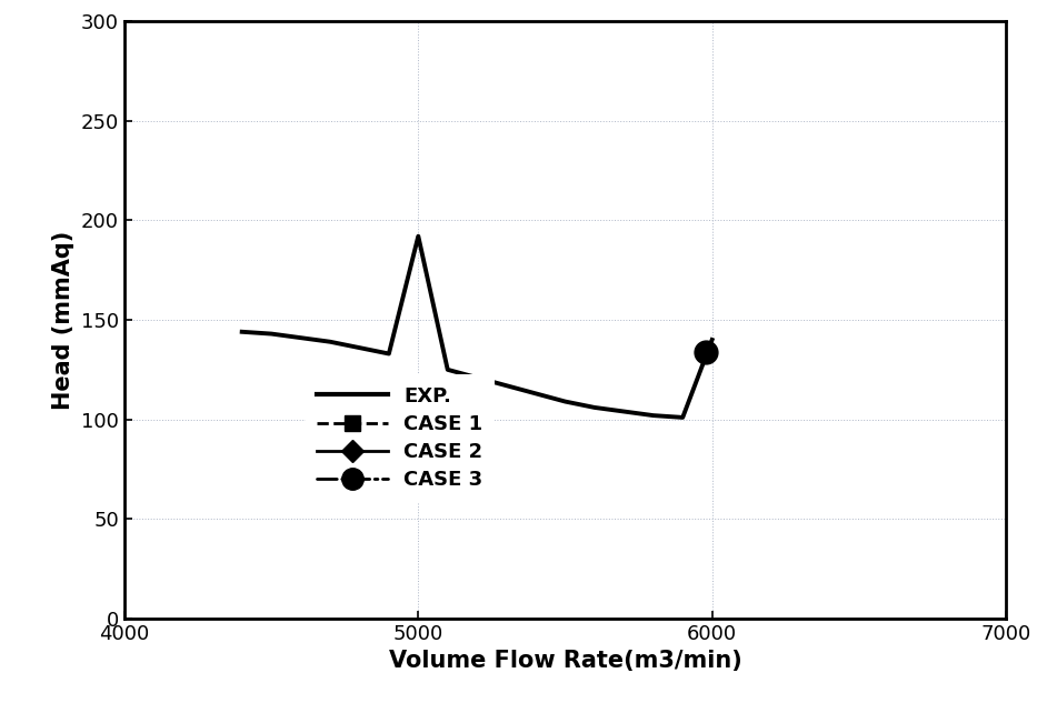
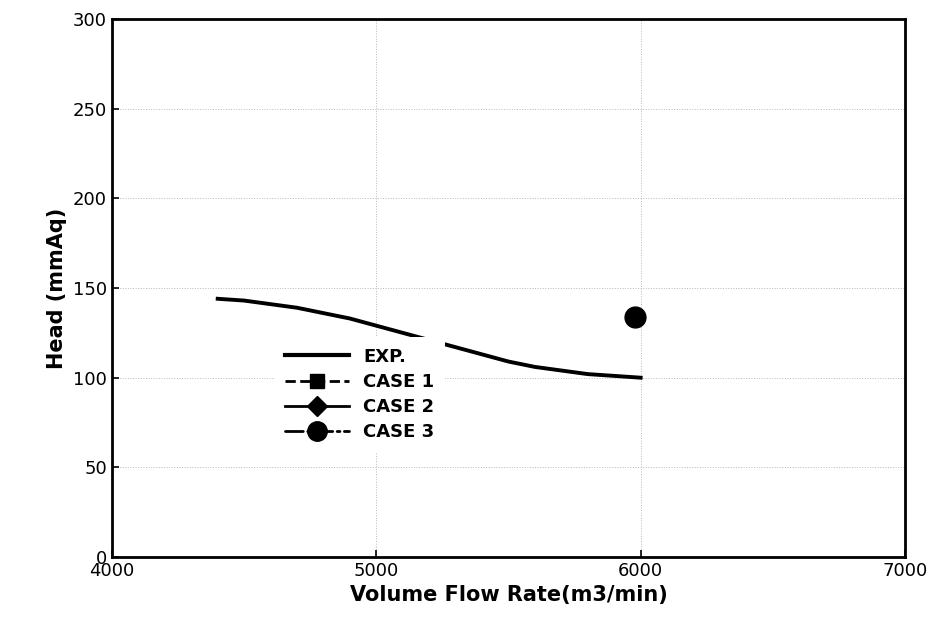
5000: 192 -> 129
6000: 140 -> 100
